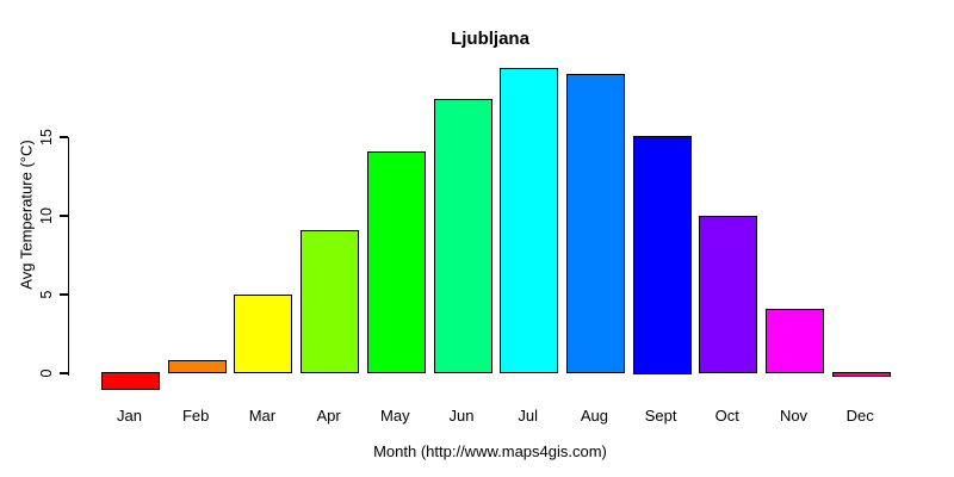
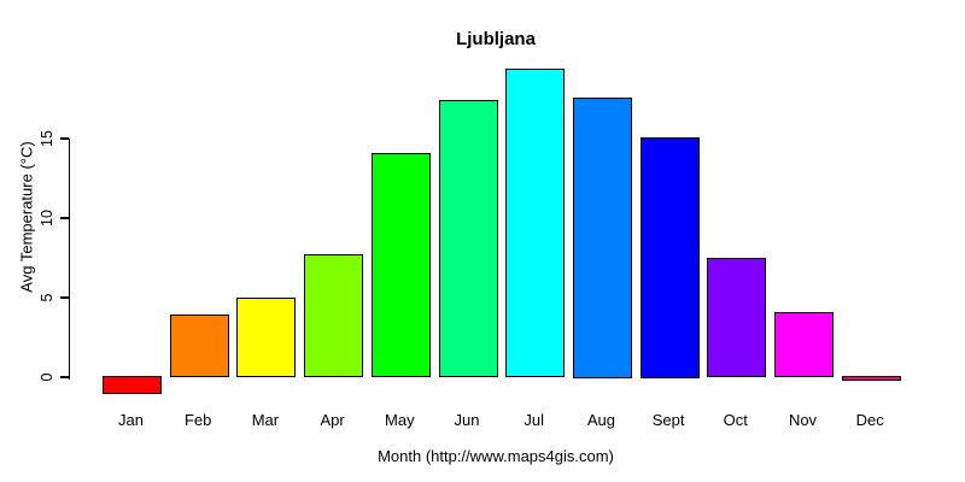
Feb: 0.7 -> 3.8
Apr: 9.0 -> 7.6
Aug: 18.9 -> 17.5
Oct: 9.9 -> 7.4
